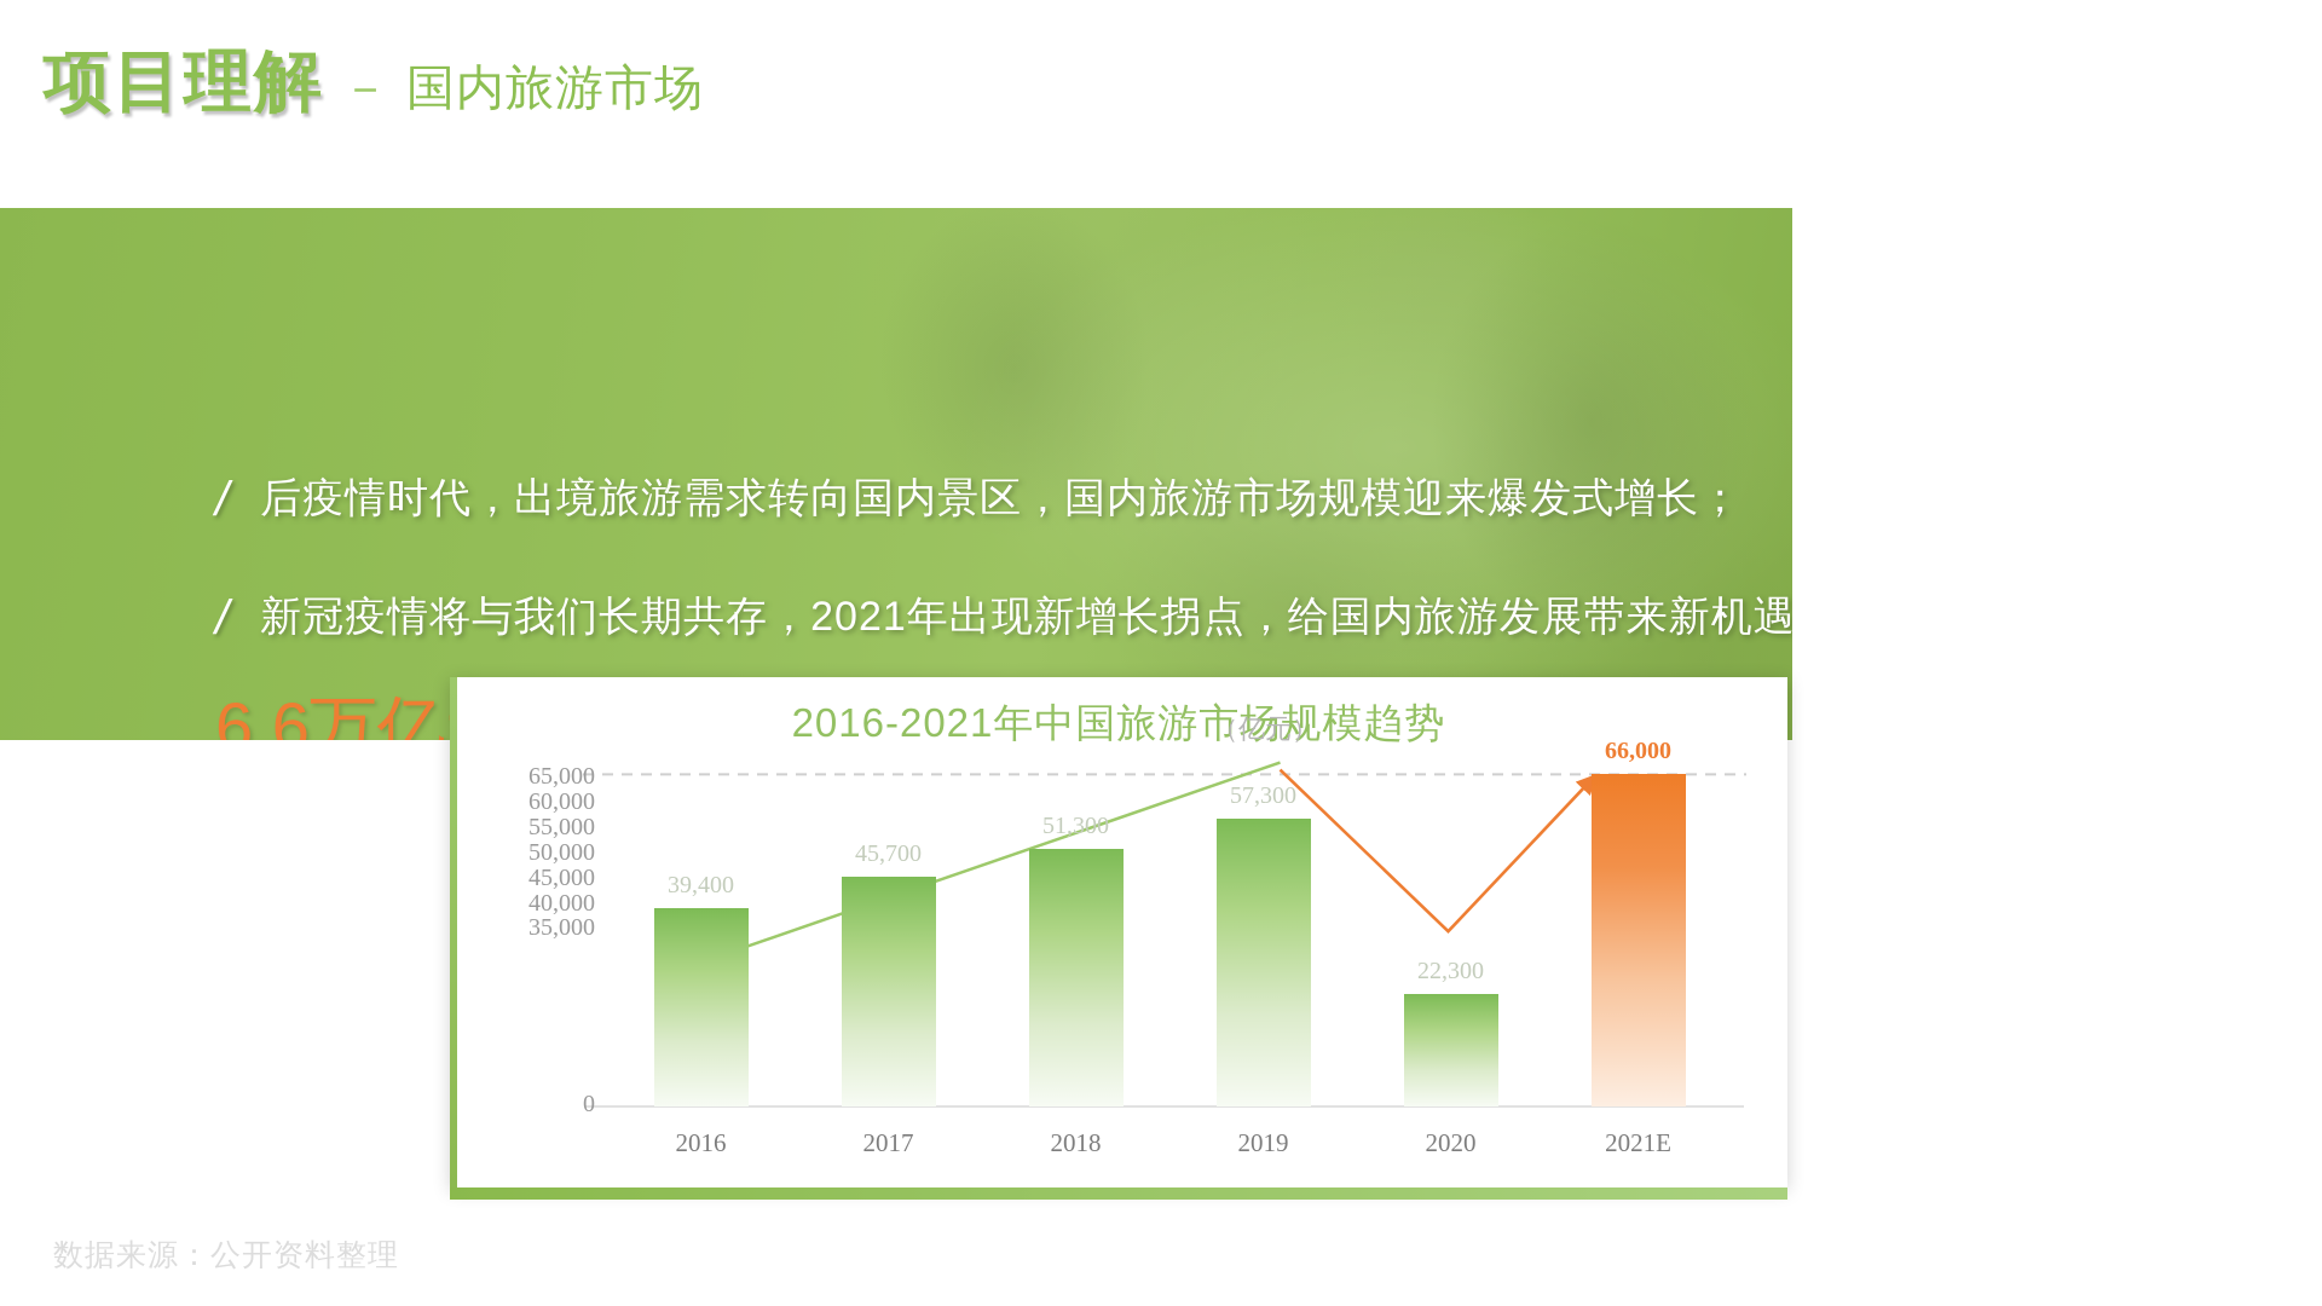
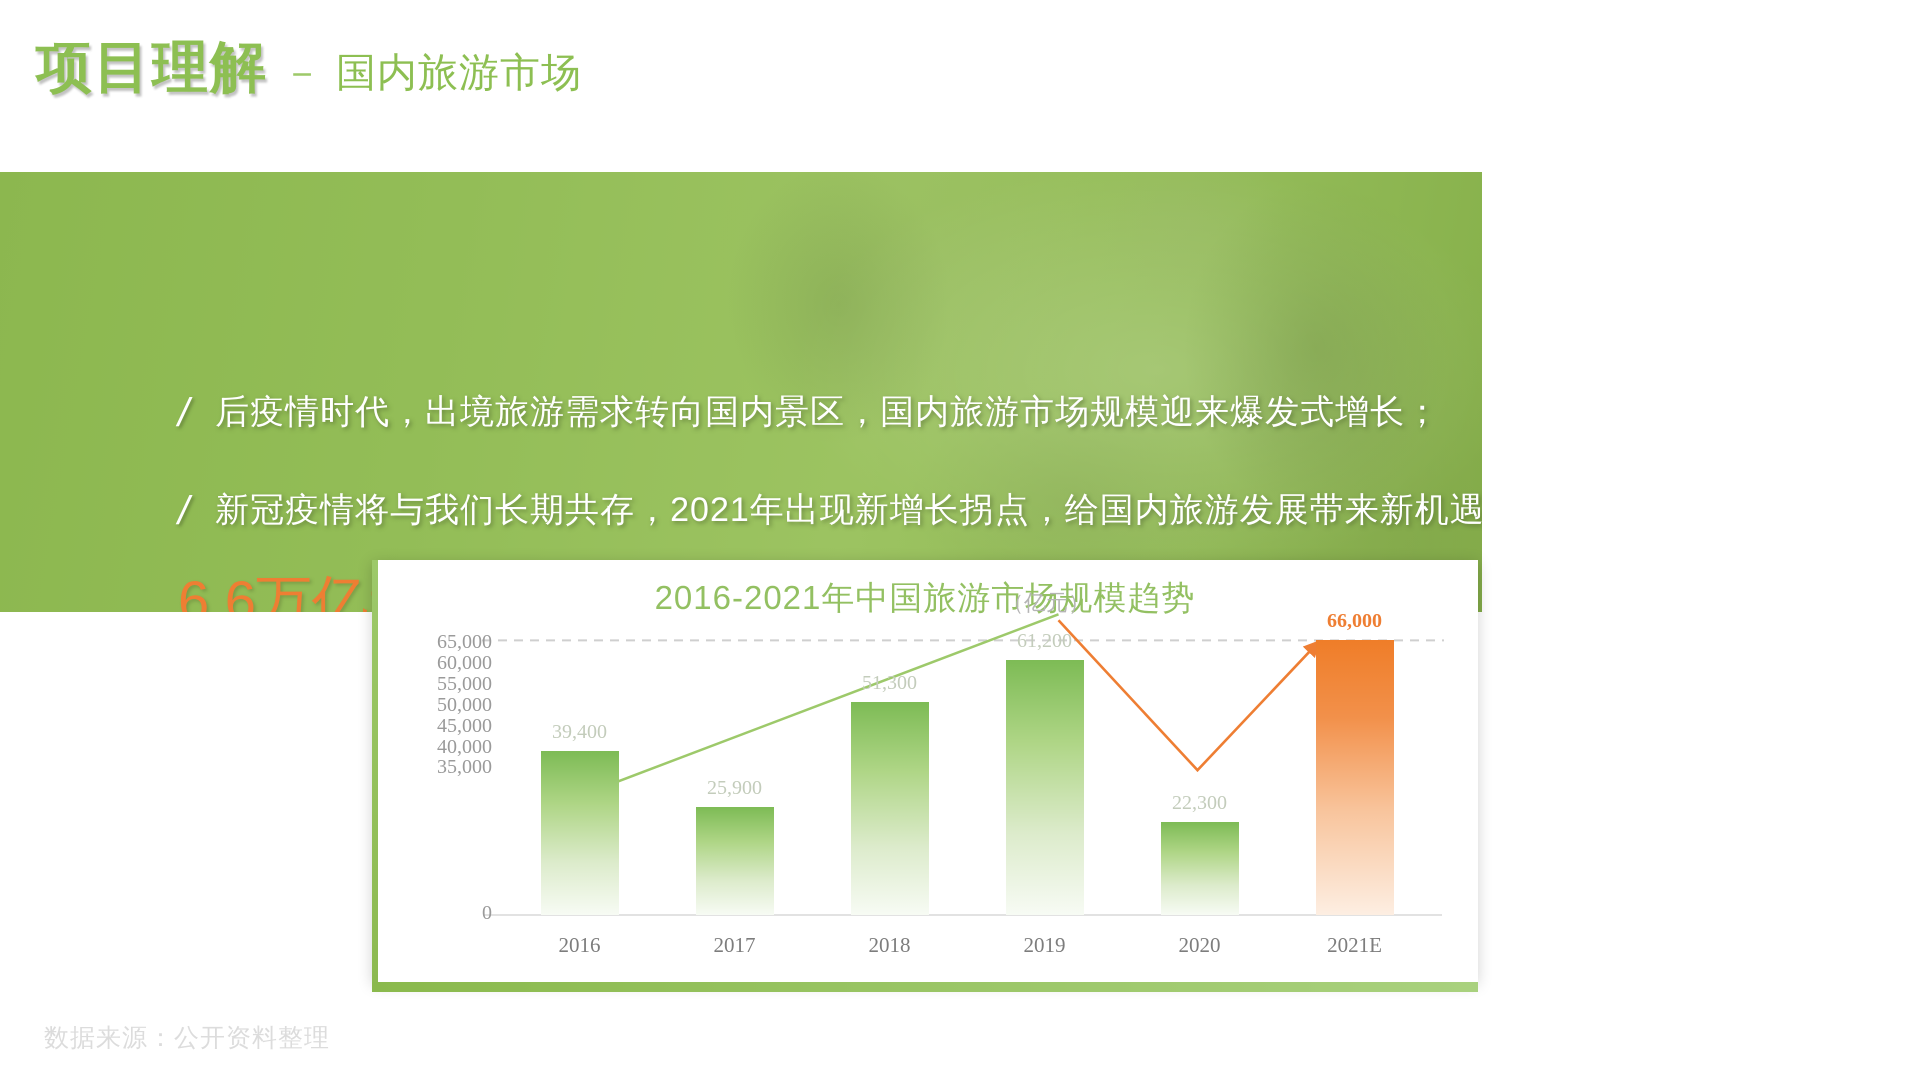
2017: 45,700 -> 25,900
2019: 57,300 -> 61,200
